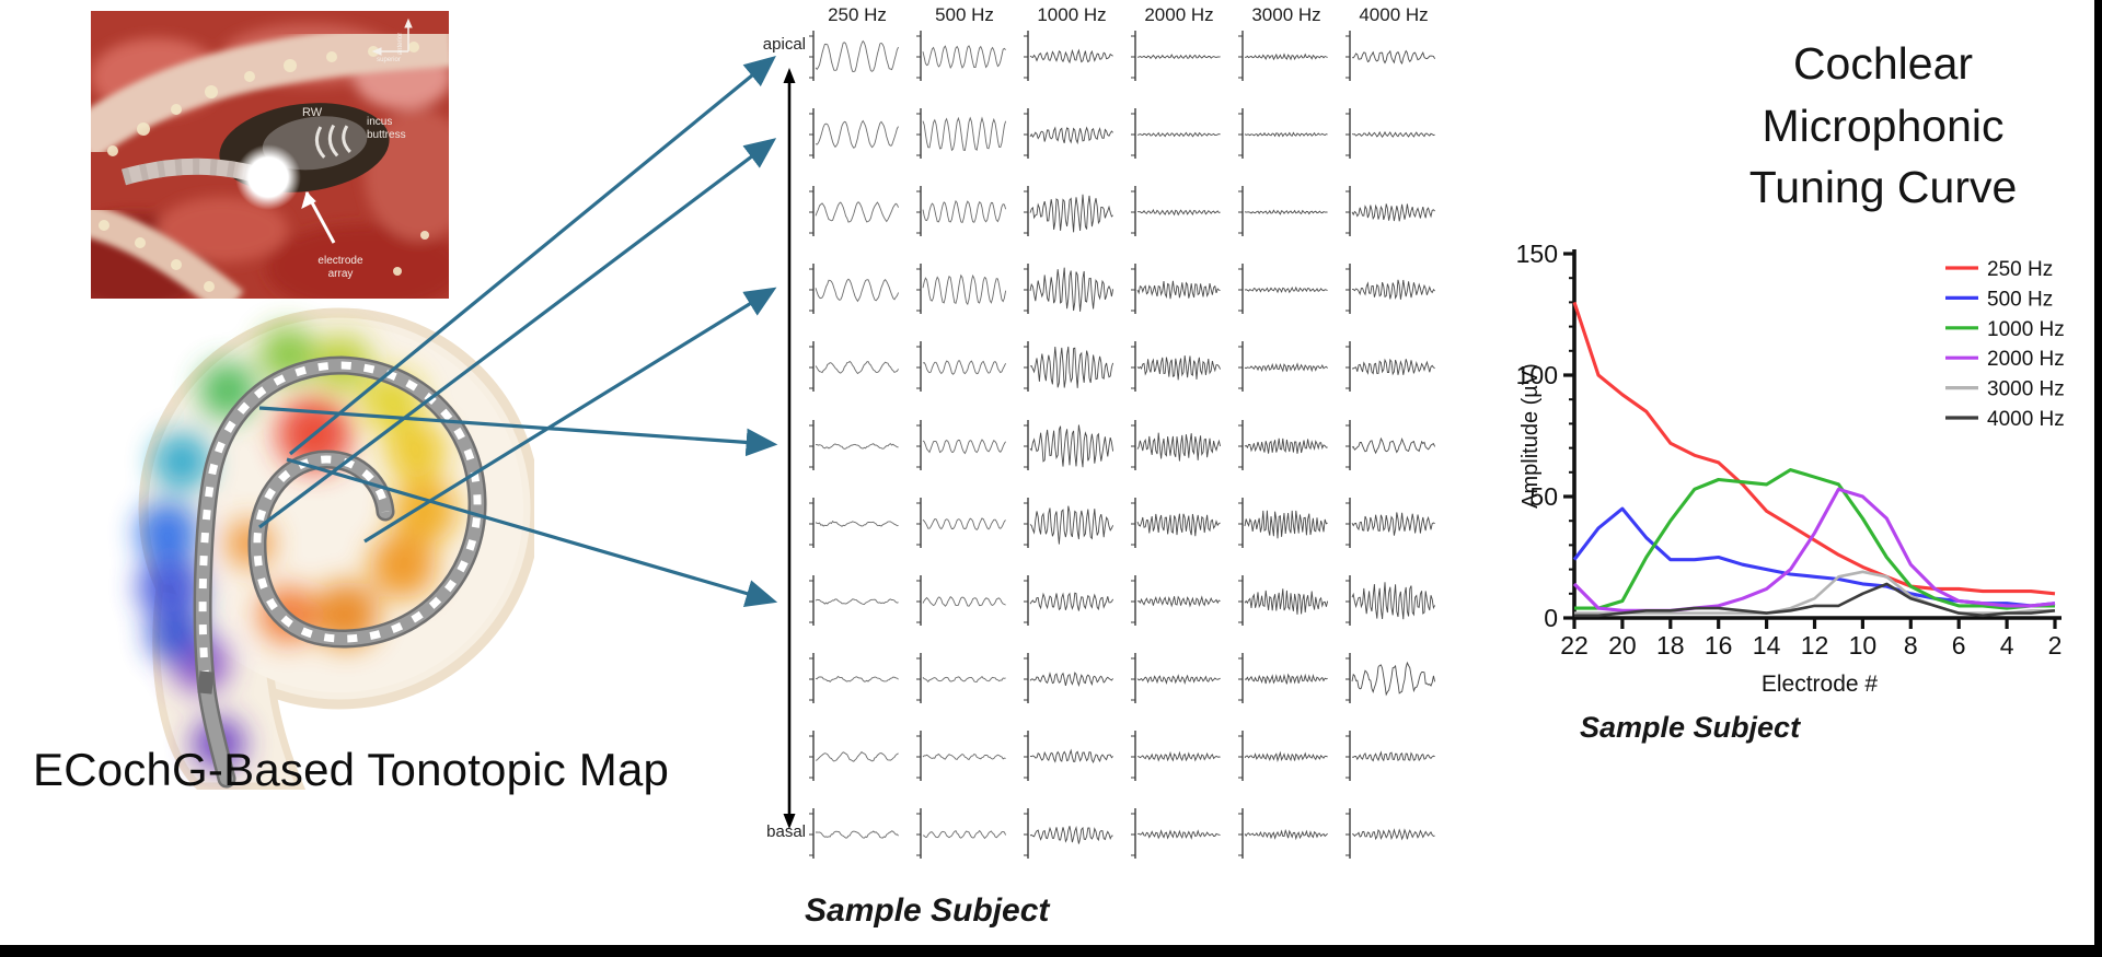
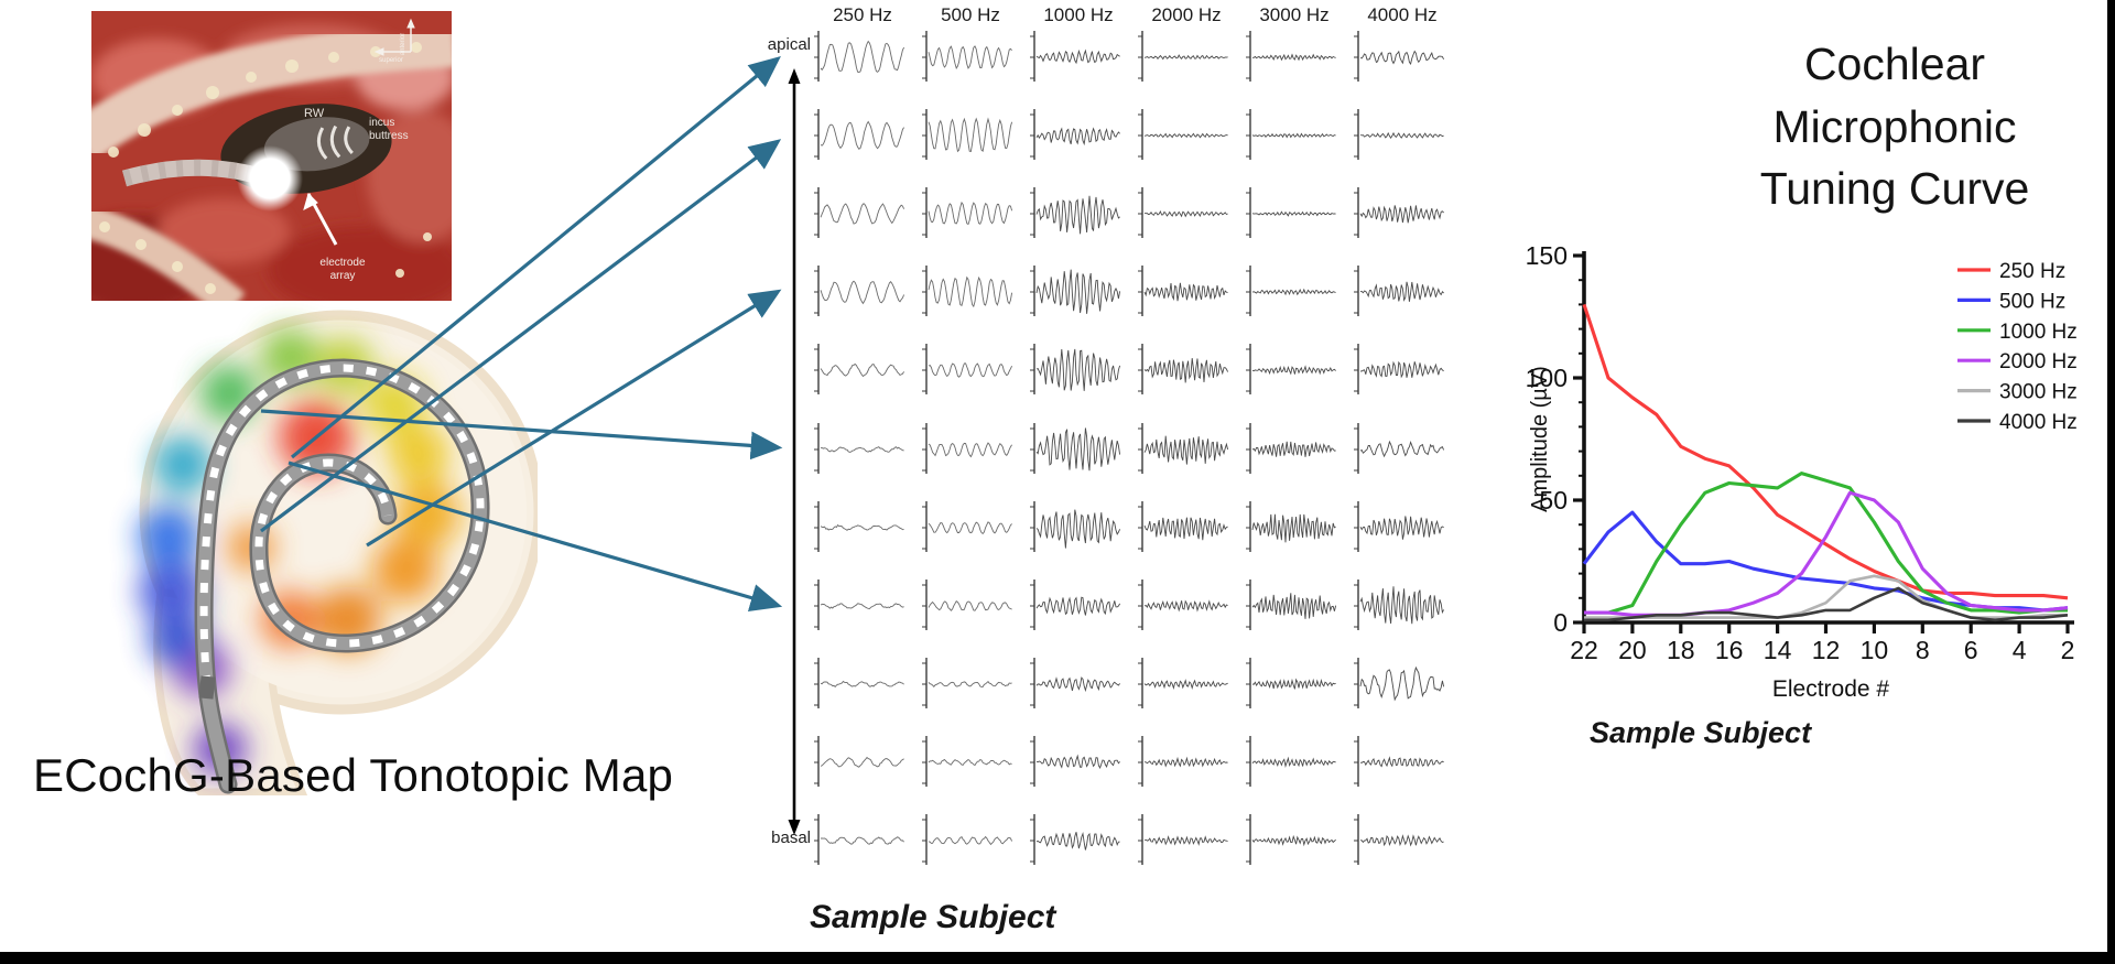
2000 Hz/22: 14 -> 4
